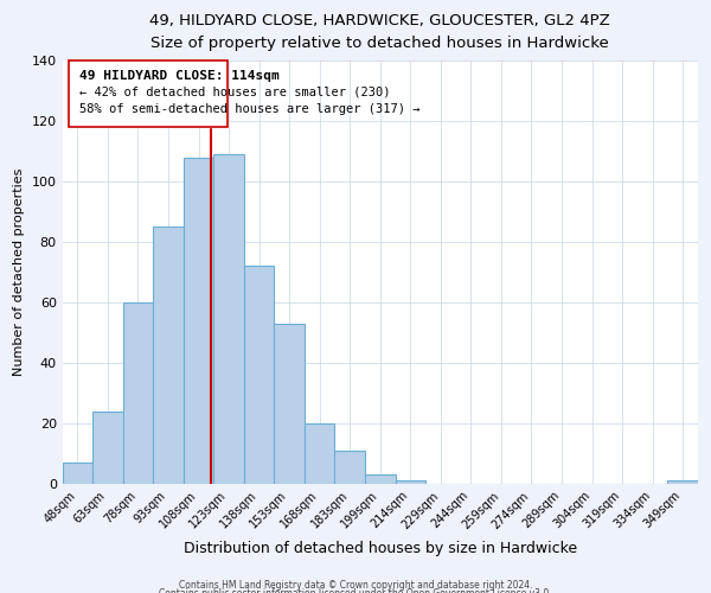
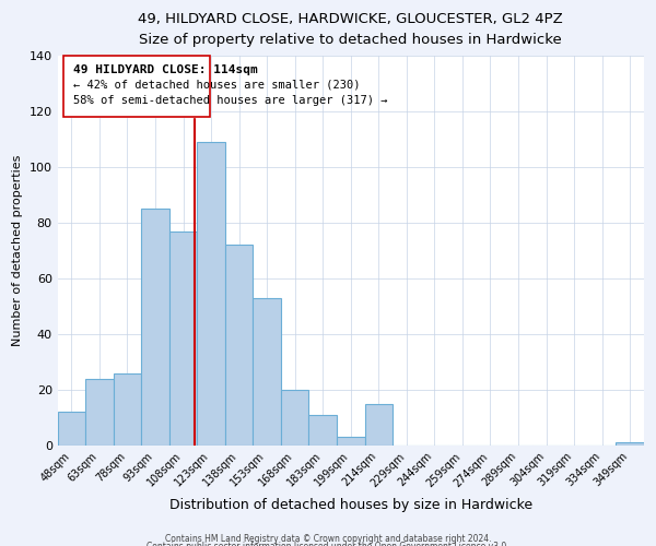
48sqm: 7 -> 12
78sqm: 60 -> 26
108sqm: 108 -> 77
214sqm: 1 -> 15
